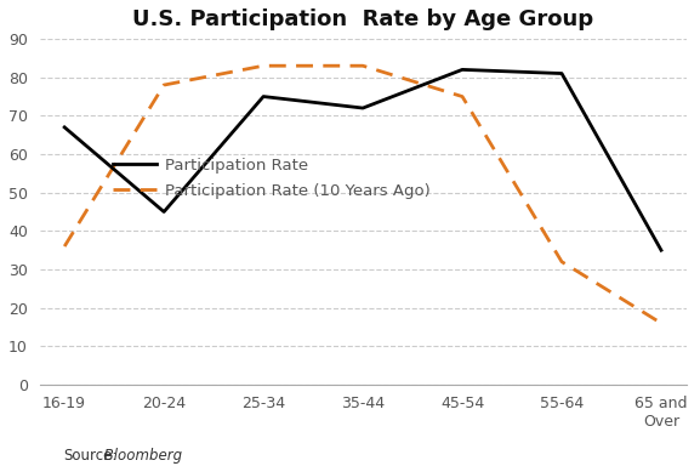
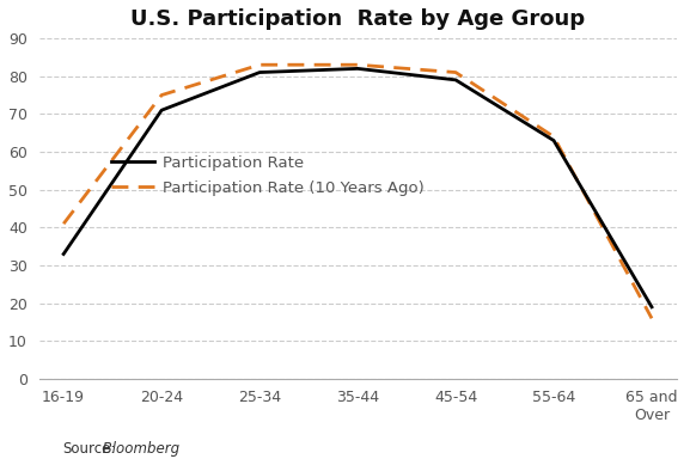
Participation Rate/16-19: 67 -> 33
Participation Rate (10 Years Ago)/16-19: 36 -> 41
Participation Rate/20-24: 45 -> 71
Participation Rate (10 Years Ago)/20-24: 78 -> 75
Participation Rate/25-34: 75 -> 81
Participation Rate/35-44: 72 -> 82
Participation Rate/45-54: 82 -> 79
Participation Rate (10 Years Ago)/45-54: 75 -> 81
Participation Rate/55-64: 81 -> 63
Participation Rate (10 Years Ago)/55-64: 32 -> 64
Participation Rate/65 and Over: 35 -> 19
